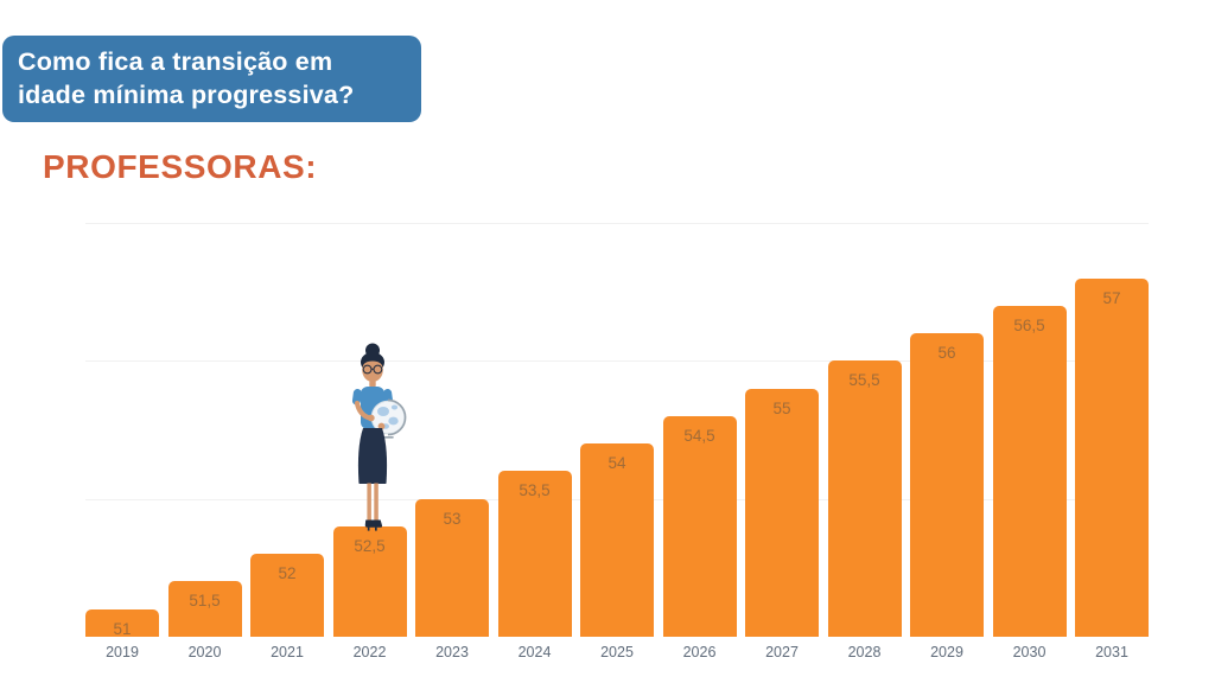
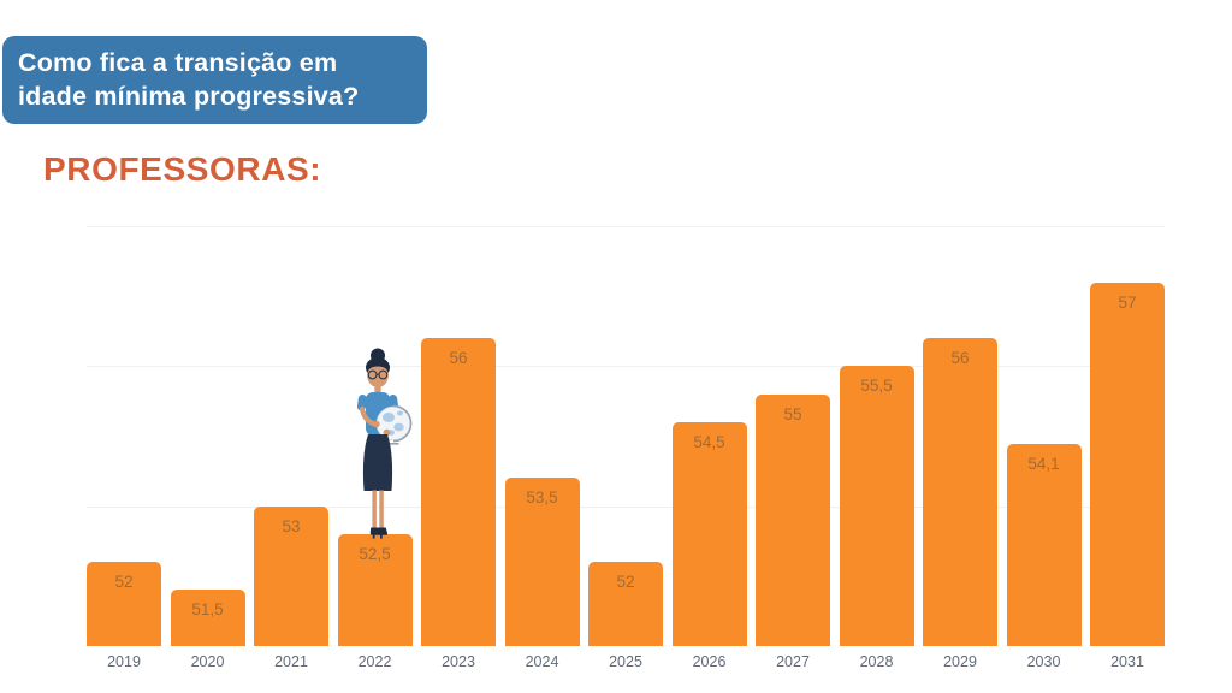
2019: 51 -> 52
2021: 52 -> 53
2023: 53 -> 56
2025: 54 -> 52
2030: 56,5 -> 54,1
